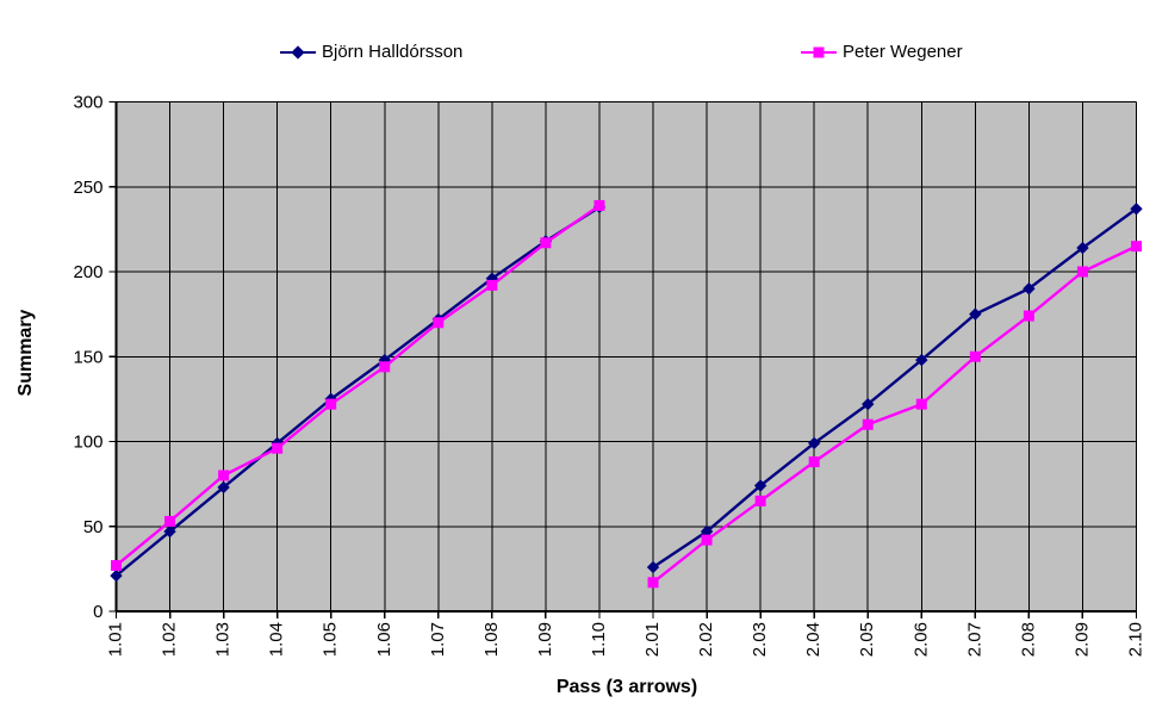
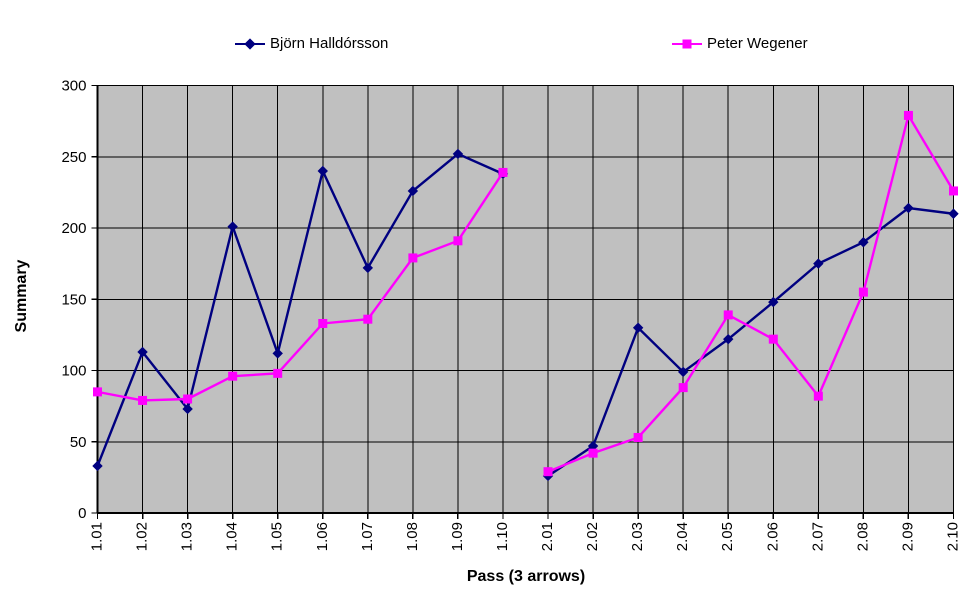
Björn Halldórsson/1.01: 21 -> 33
Peter Wegener/1.01: 27 -> 85
Björn Halldórsson/1.02: 47 -> 113
Peter Wegener/1.02: 53 -> 79
Björn Halldórsson/1.04: 99 -> 201
Björn Halldórsson/1.05: 125 -> 112
Peter Wegener/1.05: 122 -> 98
Björn Halldórsson/1.06: 148 -> 240
Peter Wegener/1.06: 144 -> 133
Peter Wegener/1.07: 170 -> 136
Björn Halldórsson/1.08: 196 -> 226
Peter Wegener/1.08: 192 -> 179
Björn Halldórsson/1.09: 218 -> 252
Peter Wegener/1.09: 217 -> 191
Peter Wegener/2.01: 17 -> 29
Björn Halldórsson/2.03: 74 -> 130
Peter Wegener/2.03: 65 -> 53
Peter Wegener/2.05: 110 -> 139
Peter Wegener/2.07: 150 -> 82
Peter Wegener/2.08: 174 -> 155
Peter Wegener/2.09: 200 -> 279
Björn Halldórsson/2.10: 237 -> 210
Peter Wegener/2.10: 215 -> 226
